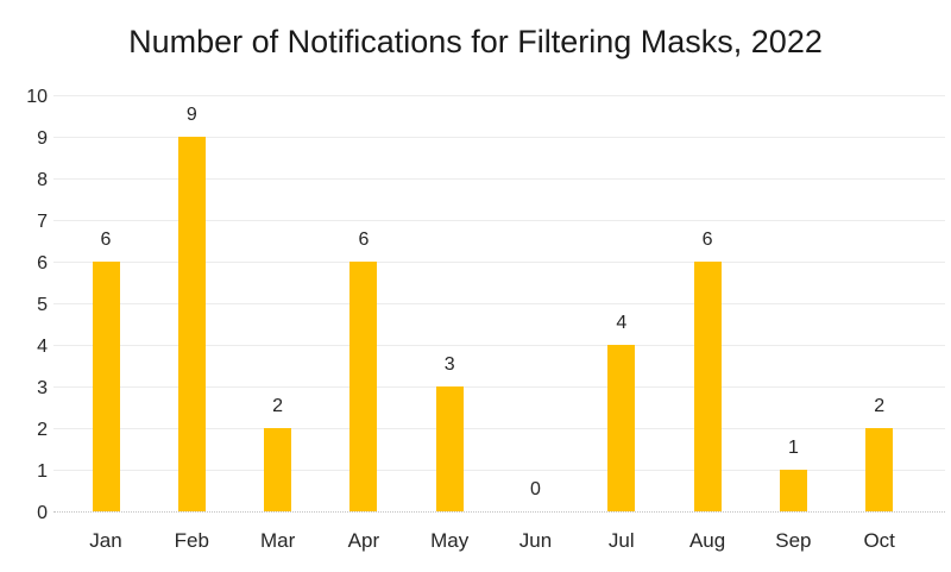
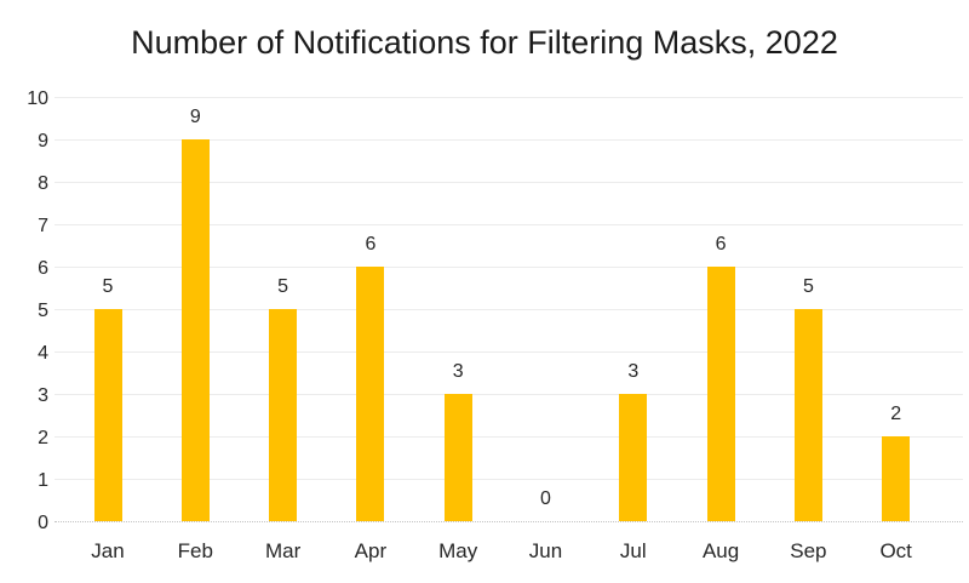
Jan: 6 -> 5
Mar: 2 -> 5
Jul: 4 -> 3
Sep: 1 -> 5
